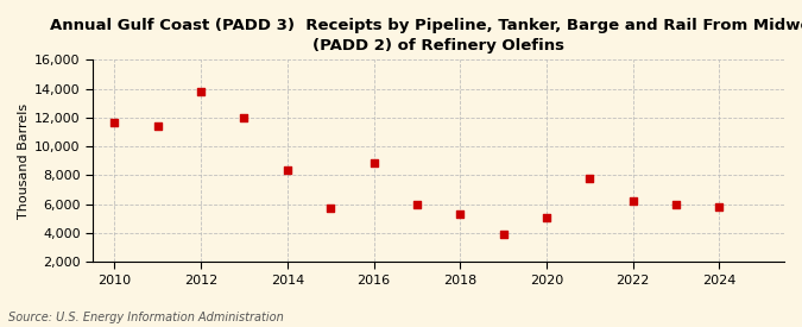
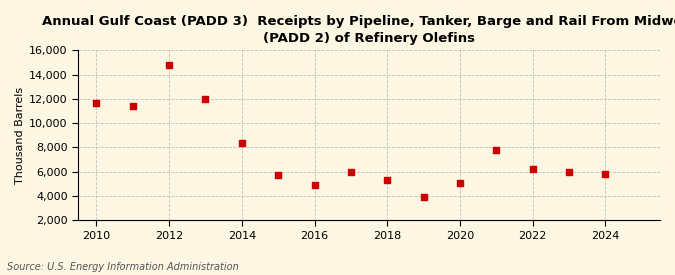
2012: 13,800 -> 14,800
2016: 8,900 -> 4,900
